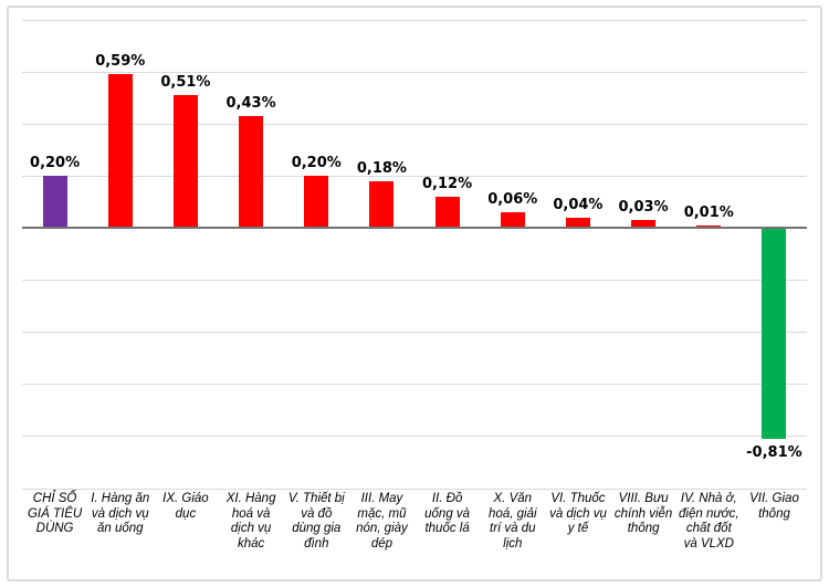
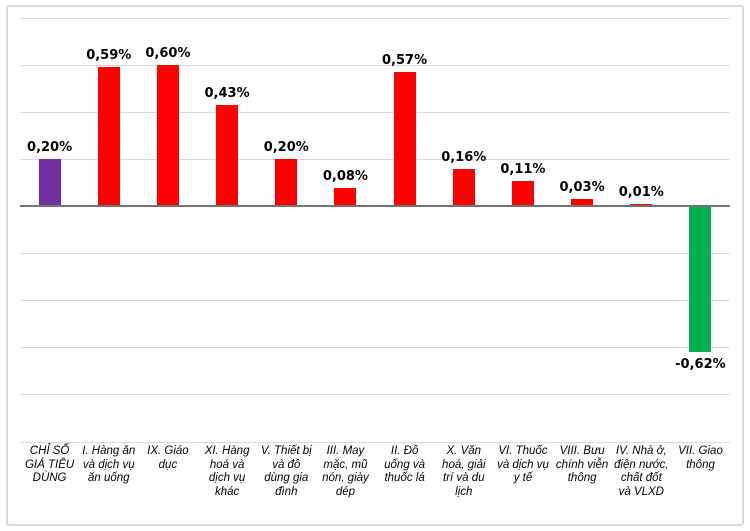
IX. Giáo dục: 0,51% -> 0,60%
III. May mặc, mũ nón, giày dép: 0,18% -> 0,08%
II. Đồ uống và thuốc lá: 0,12% -> 0,57%
X. Văn hoá, giải trí và du lịch: 0,06% -> 0,16%
VI. Thuốc và dịch vụ y tế: 0,04% -> 0,11%
VII. Giao thông: -0,81% -> -0,62%
